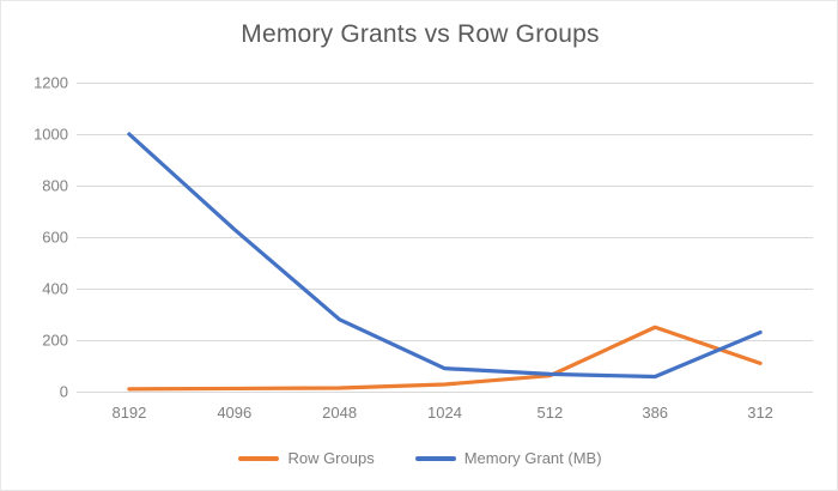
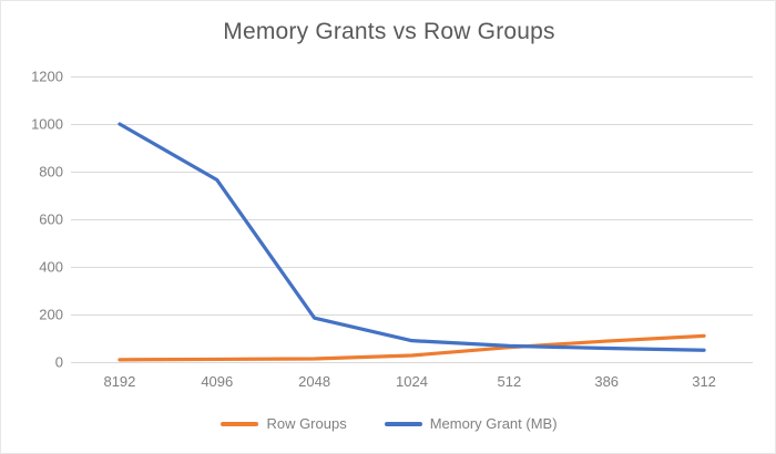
Memory Grant (MB)/4096: 630 -> 760
Memory Grant (MB)/2048: 280 -> 180
Row Groups/386: 250 -> 90
Memory Grant (MB)/312: 230 -> 50
